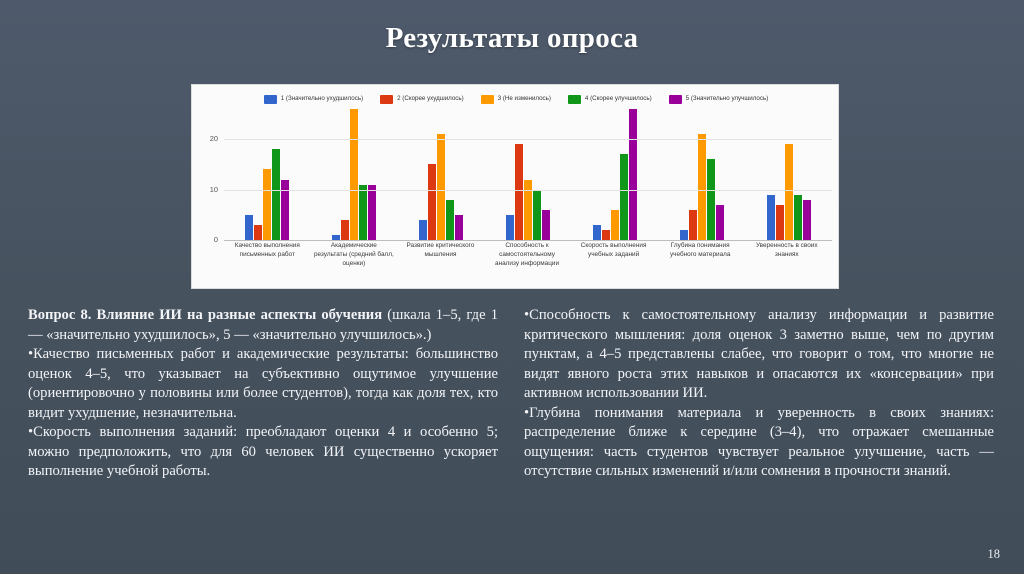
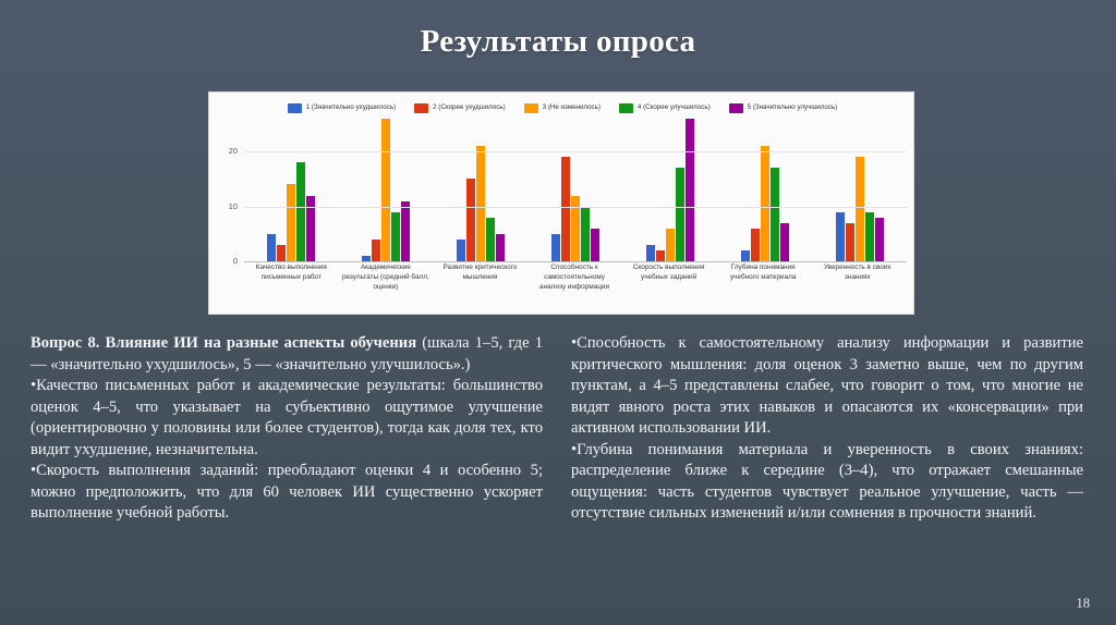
4 (Скорее улучшилось)/Академические результаты (средний балл, оценки): 11 -> 9
4 (Скорее улучшилось)/Глубина понимания учебного материала: 16 -> 17
